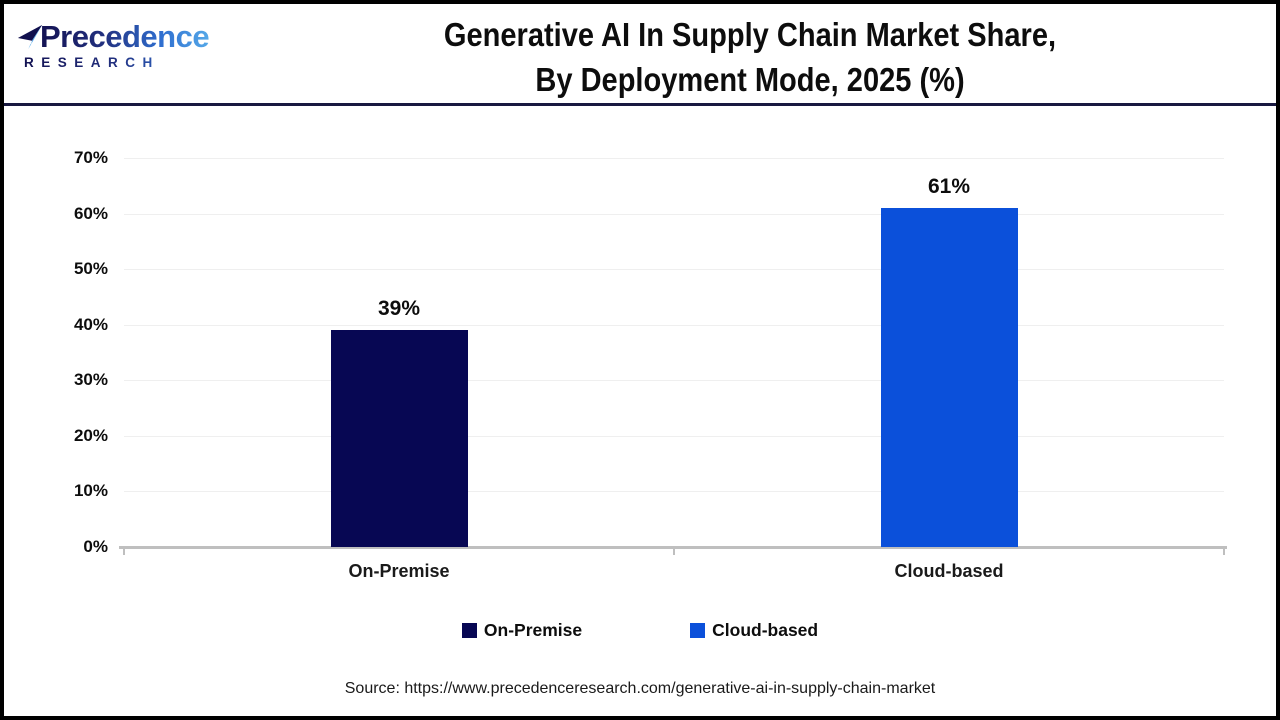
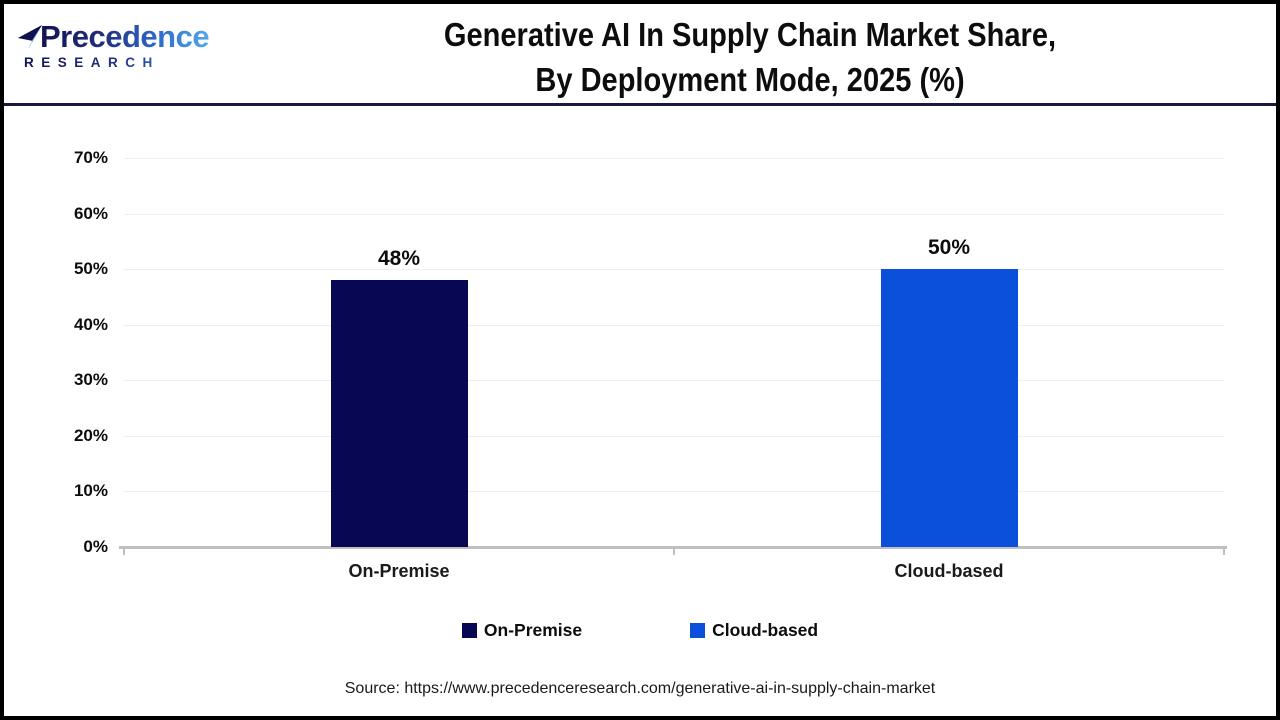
On-Premise: 39% -> 48%
Cloud-based: 61% -> 50%
